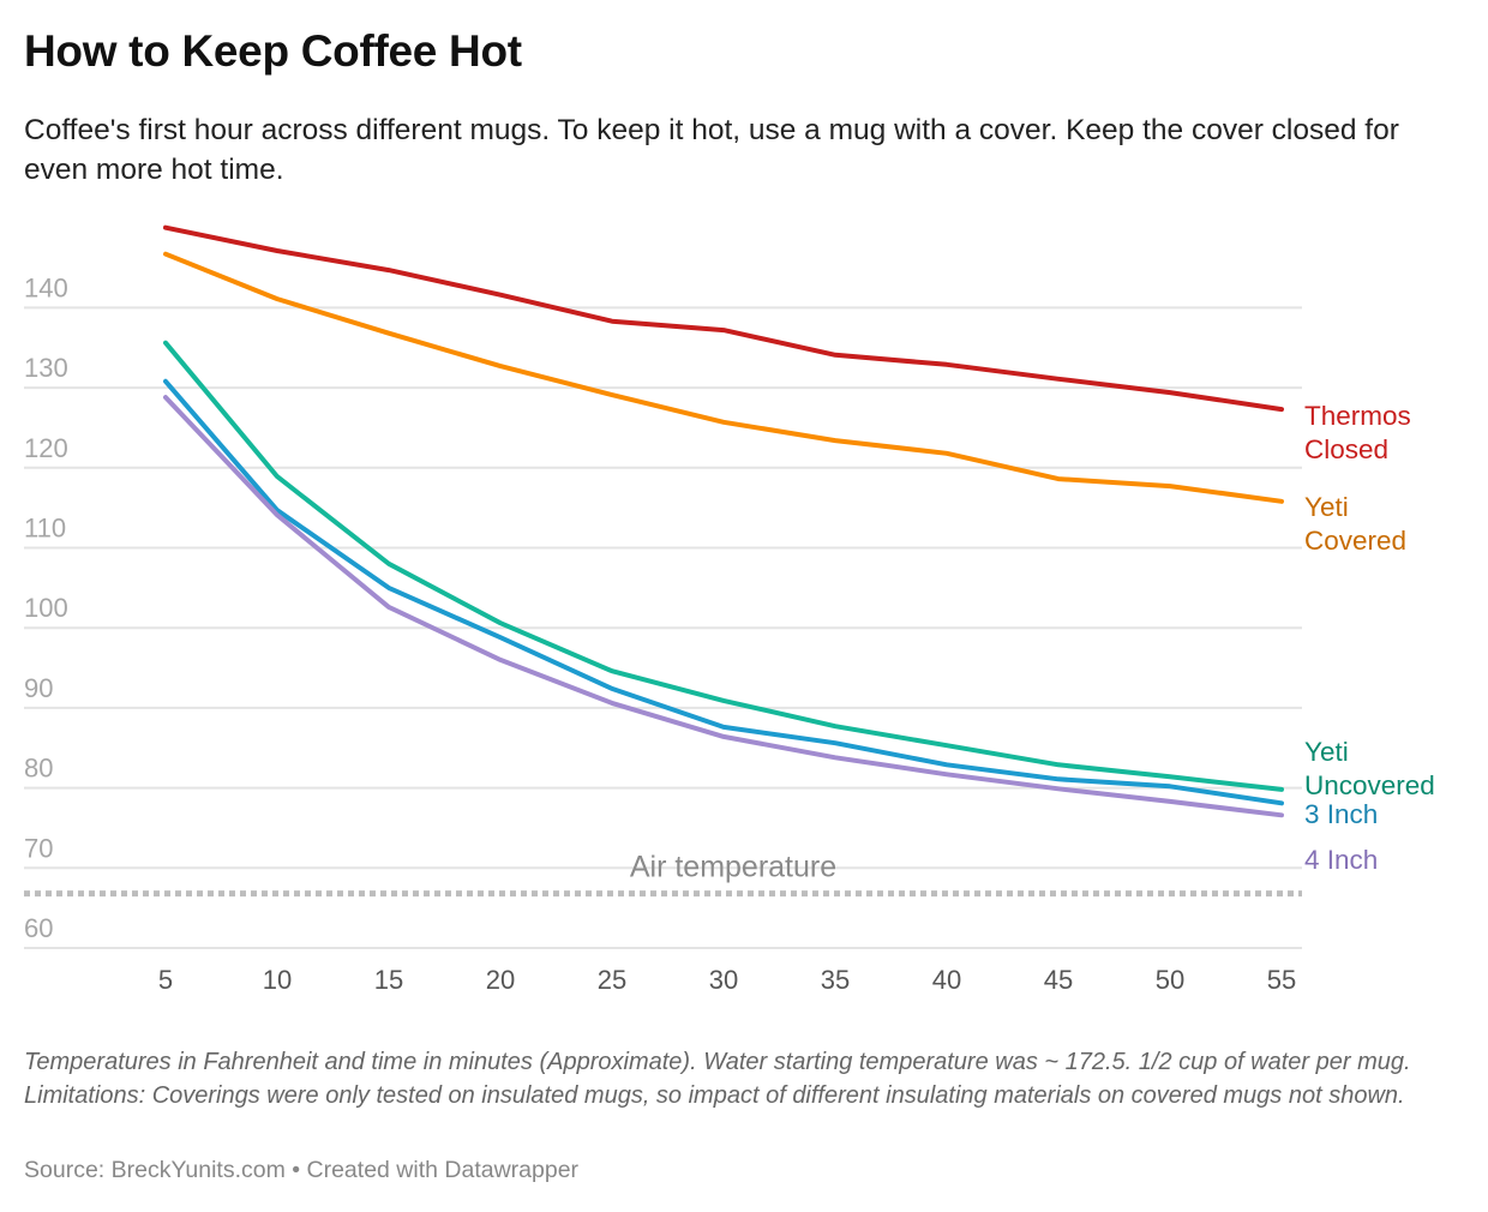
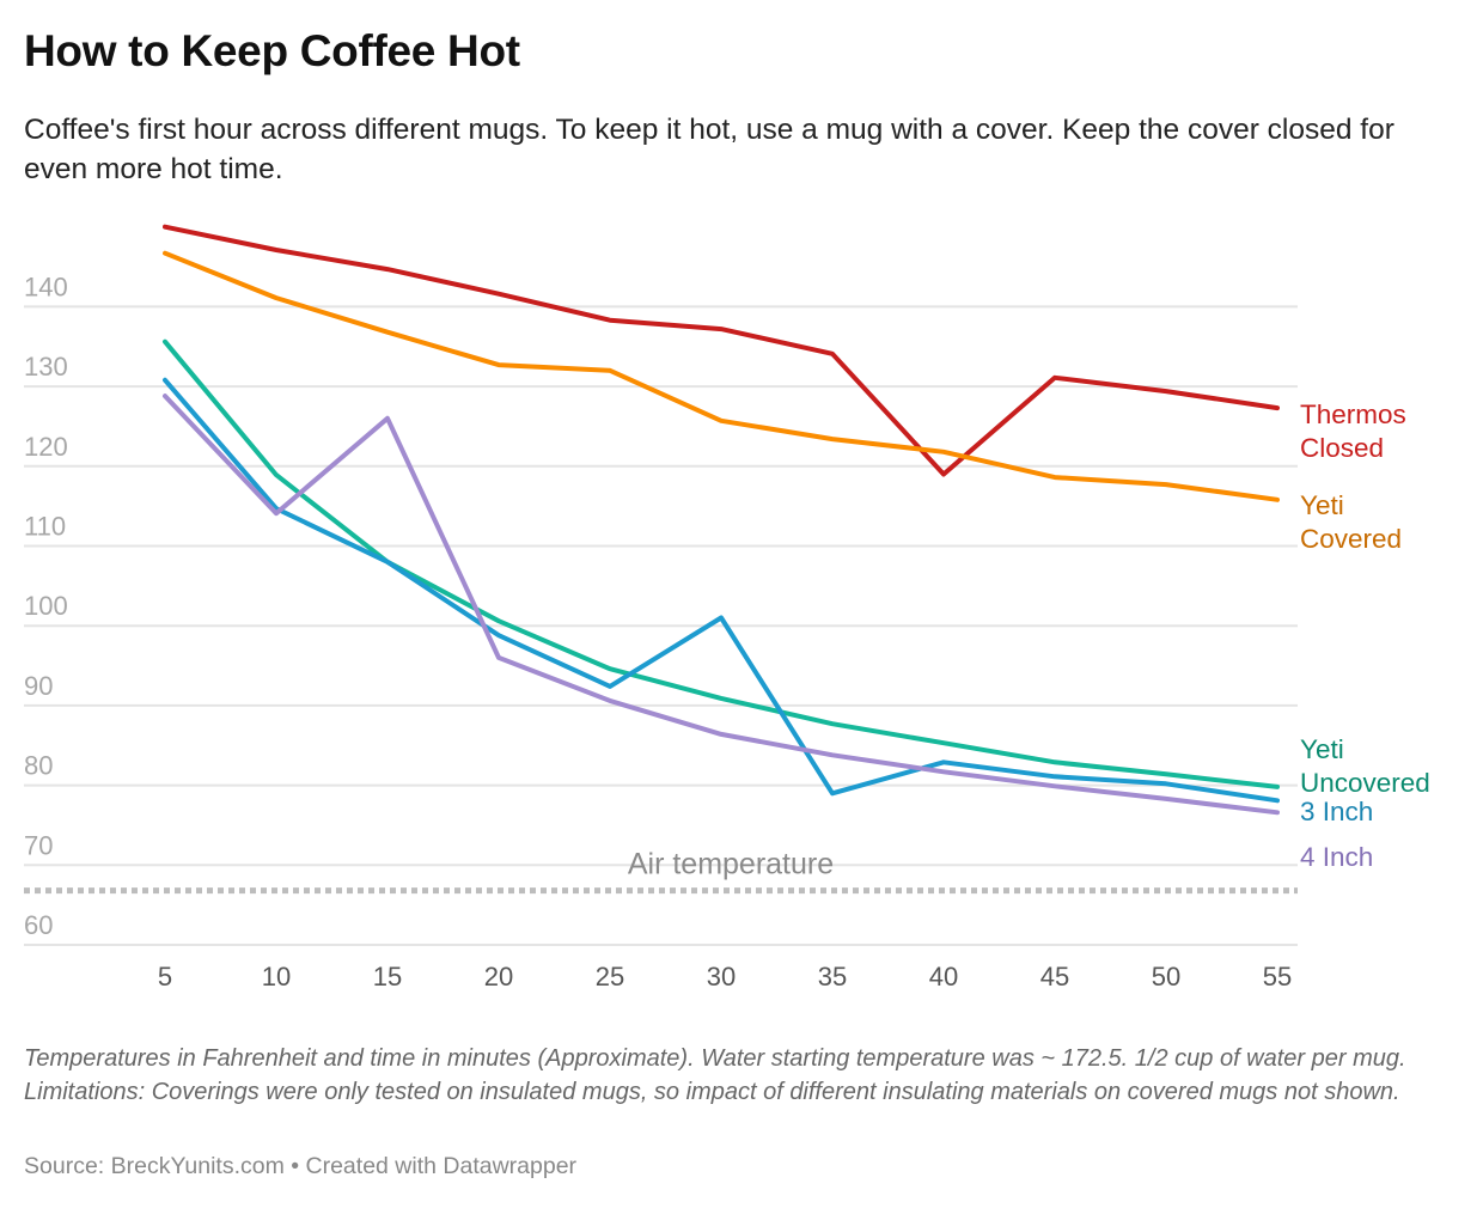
3 Inch/15: 105 -> 108
4 Inch/15: 103 -> 126
Yeti Covered/25: 129 -> 132
3 Inch/30: 88 -> 101
3 Inch/35: 86 -> 79
Thermos Closed/40: 133 -> 119
